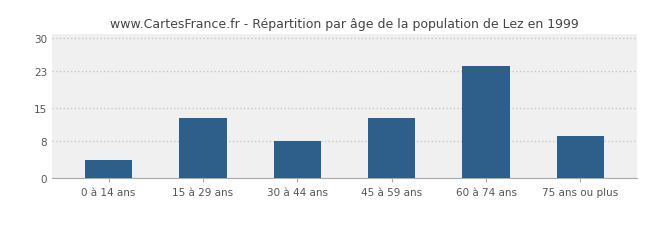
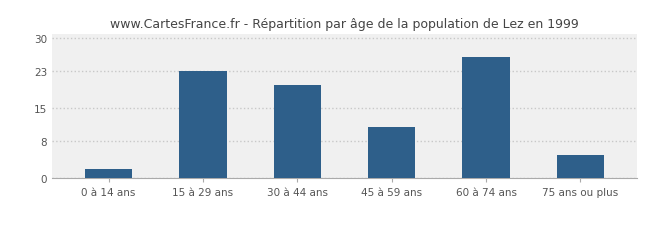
0 à 14 ans: 4 -> 2
15 à 29 ans: 13 -> 23
30 à 44 ans: 8 -> 20
45 à 59 ans: 13 -> 11
60 à 74 ans: 24 -> 26
75 ans ou plus: 9 -> 5
